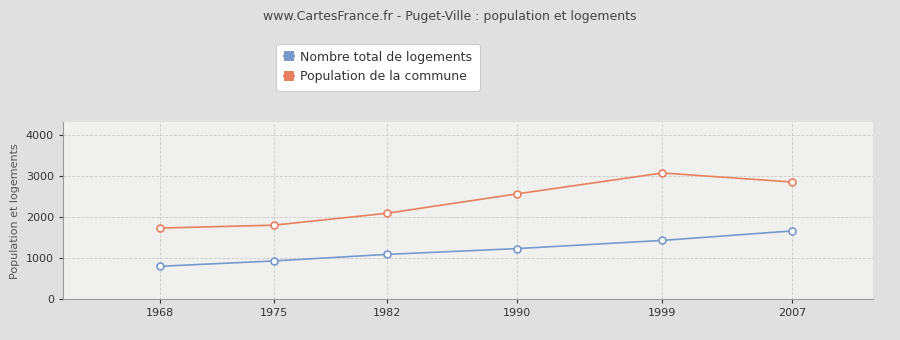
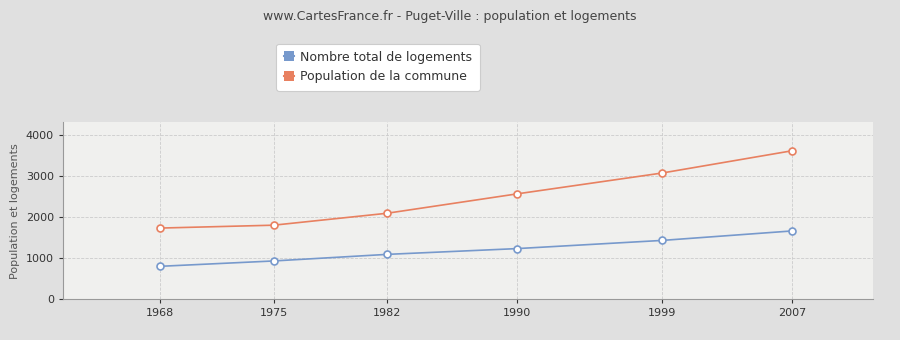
Population de la commune/2007: 2850 -> 3610
